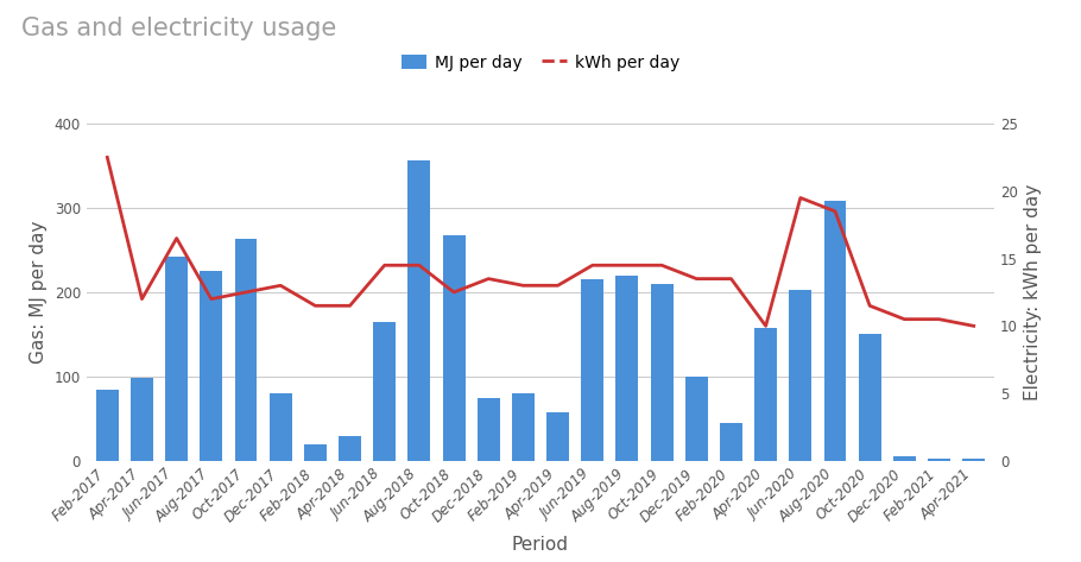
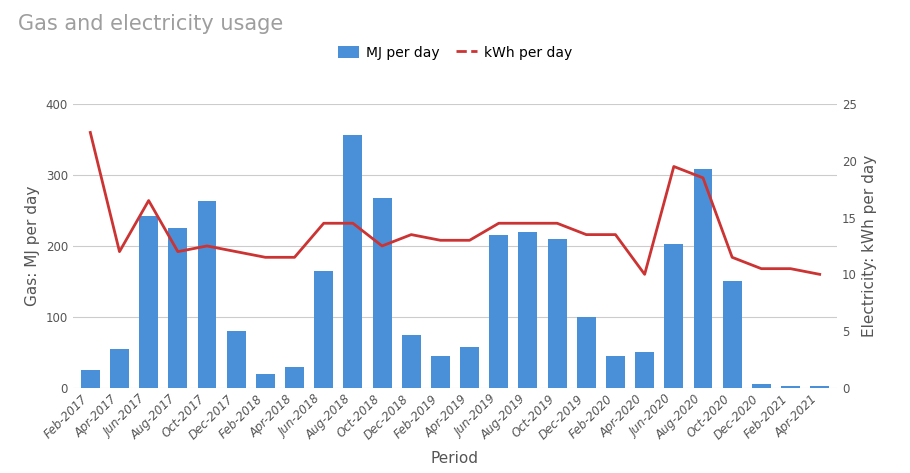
MJ per day/Feb-2017: 84 -> 25
MJ per day/Apr-2017: 98 -> 55
kWh per day/Dec-2017: 13.0 -> 12.0
MJ per day/Feb-2019: 80 -> 45
MJ per day/Apr-2020: 158 -> 50
